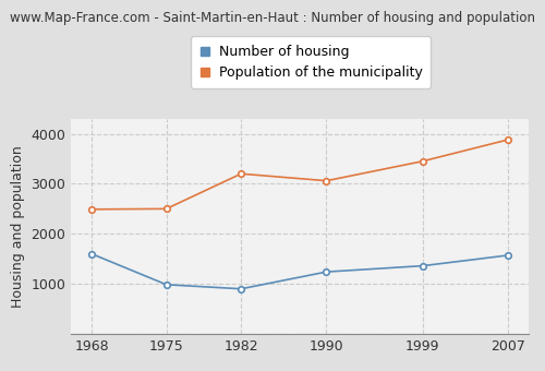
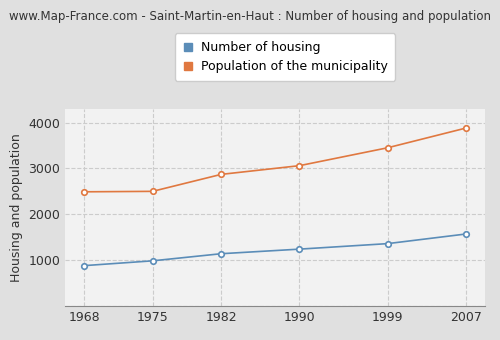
Number of housing/1968: 1600 -> 880
Number of housing/1982: 900 -> 1140
Population of the municipality/1982: 3200 -> 2870
